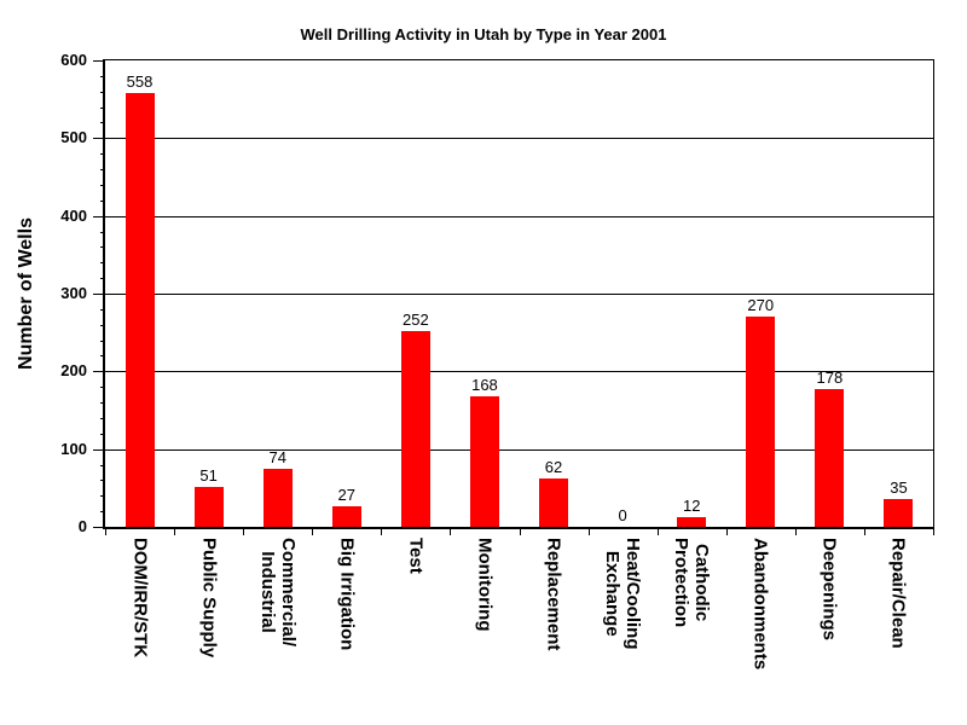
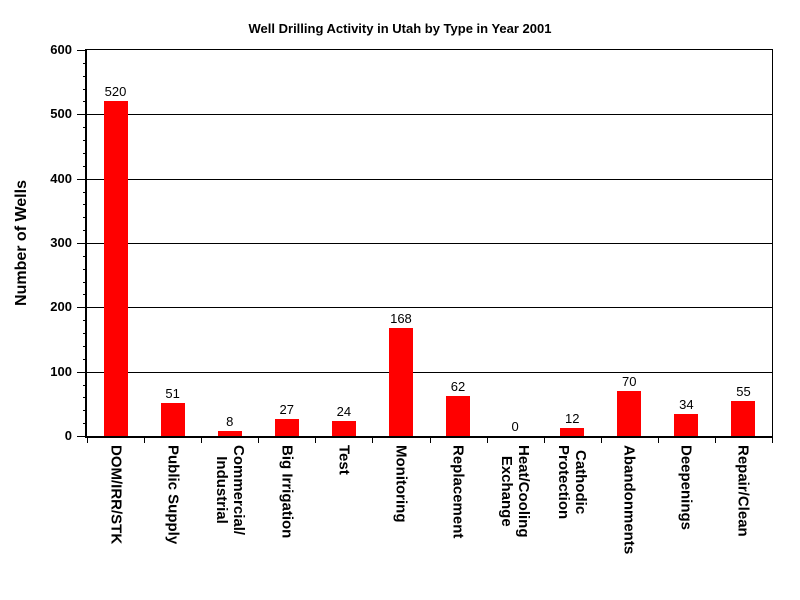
DOM/IRR/STK: 558 -> 520
Commercial/ Industrial: 74 -> 8
Test: 252 -> 24
Abandonments: 270 -> 70
Deepenings: 178 -> 34
Repair/Clean: 35 -> 55
